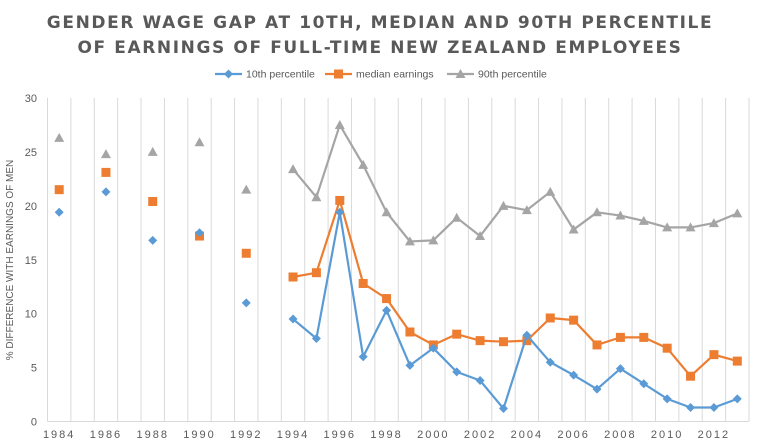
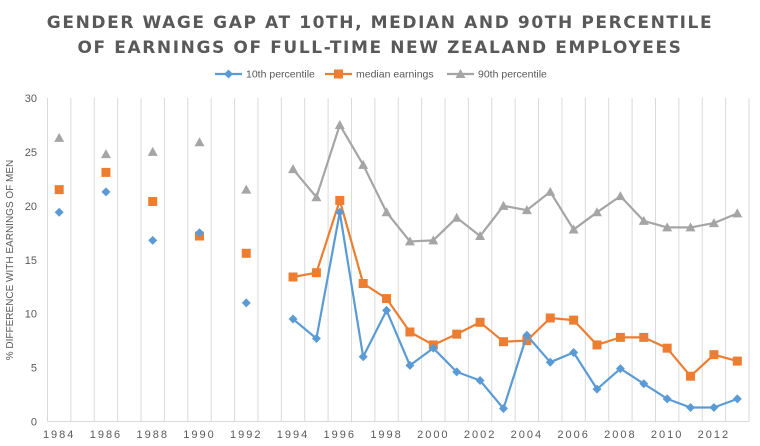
median earnings/2002: 7.5 -> 9.2
10th percentile/2006: 4.3 -> 6.4
90th percentile/2008: 19.1 -> 20.9
